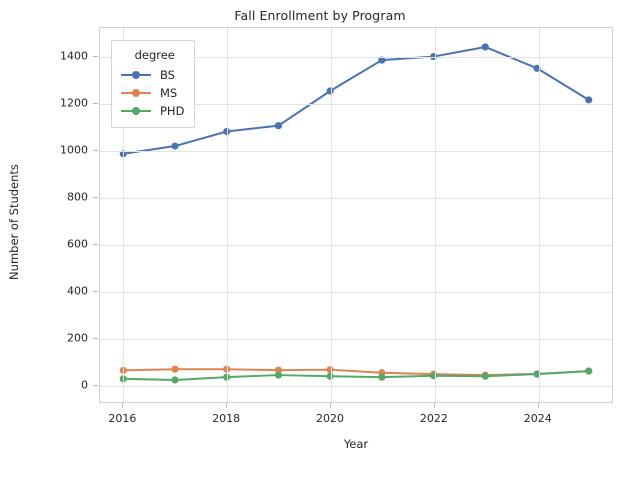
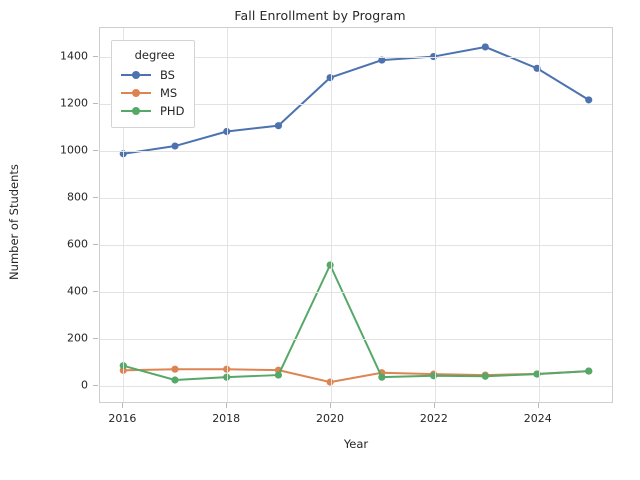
PHD/2016: 20 -> 80
BS/2020: 1250 -> 1310
MS/2020: 60 -> 10
PHD/2020: 40 -> 510
